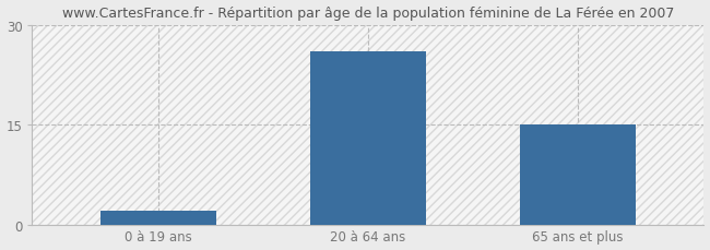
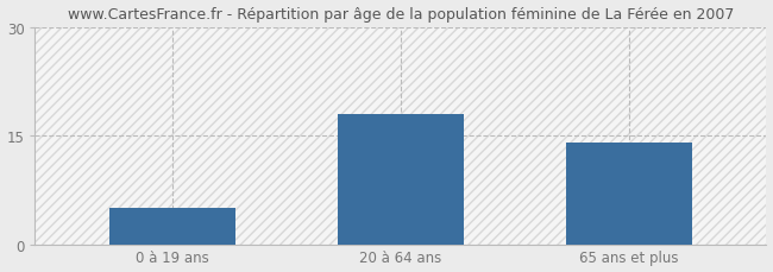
0 à 19 ans: 2 -> 5
20 à 64 ans: 26 -> 18
65 ans et plus: 15 -> 14
